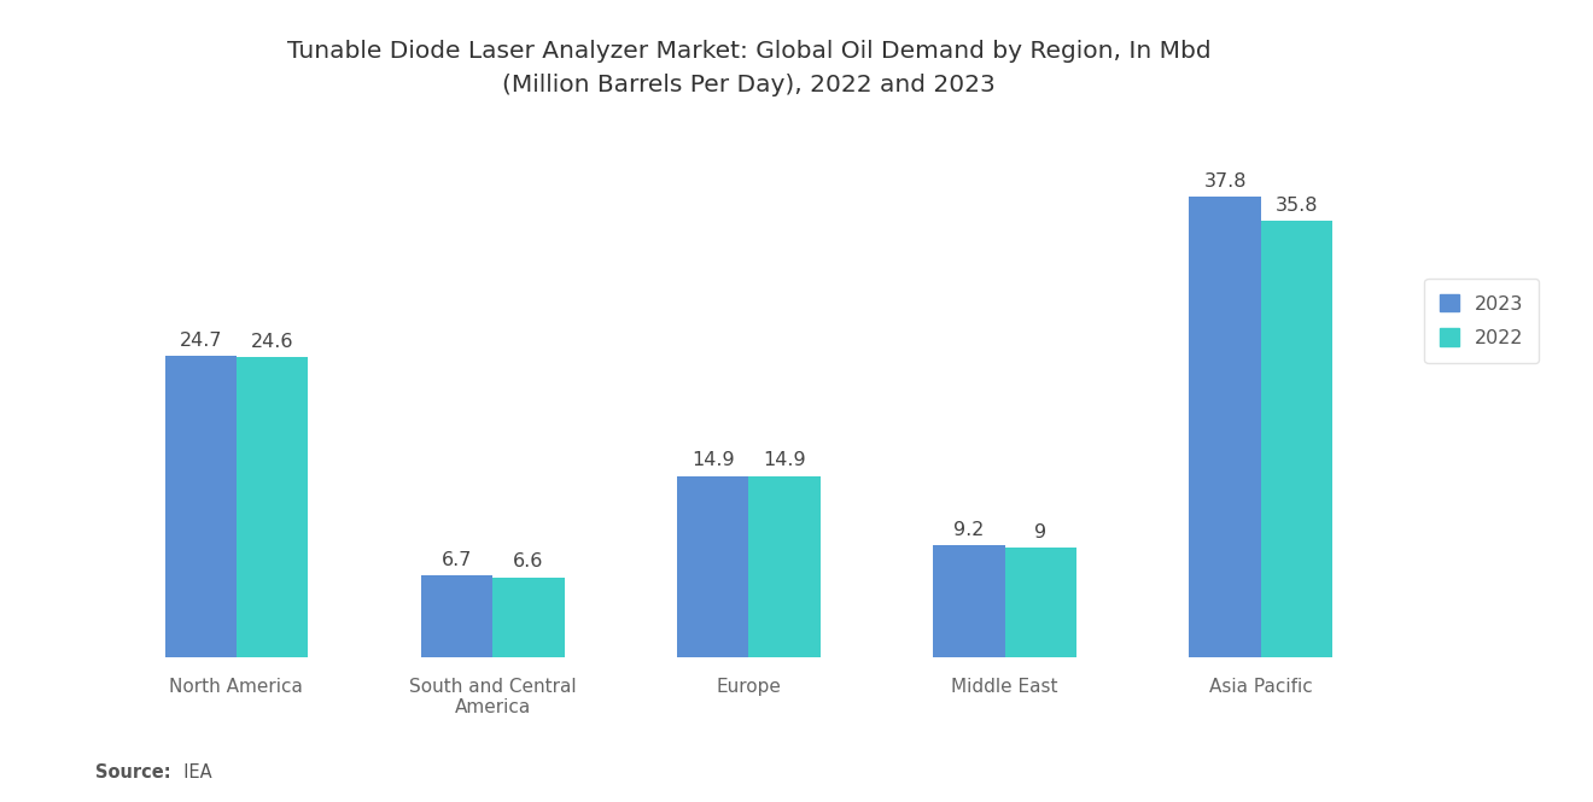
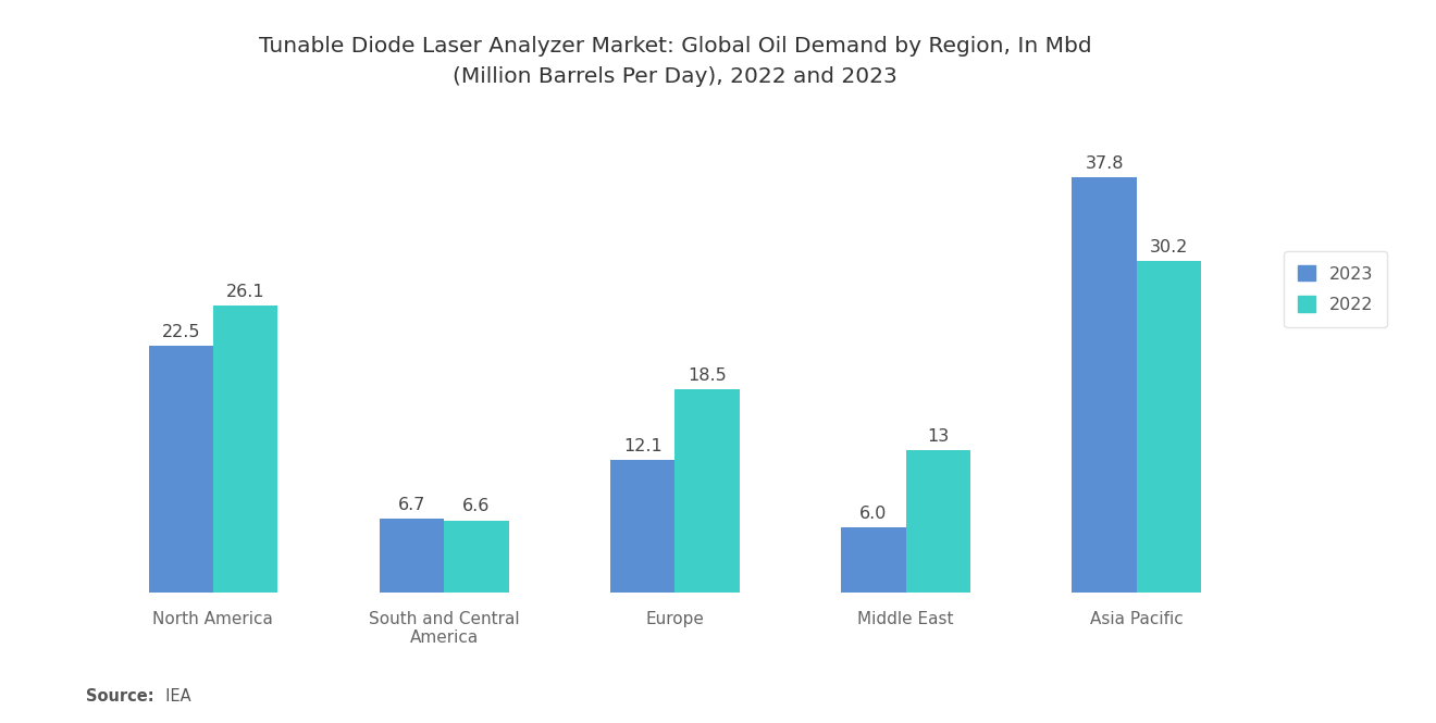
2023/North America: 24.7 -> 22.5
2022/North America: 24.6 -> 26.1
2023/Europe: 14.9 -> 12.1
2022/Europe: 14.9 -> 18.5
2023/Middle East: 9.2 -> 6.0
2022/Middle East: 9 -> 13
2022/Asia Pacific: 35.8 -> 30.2
